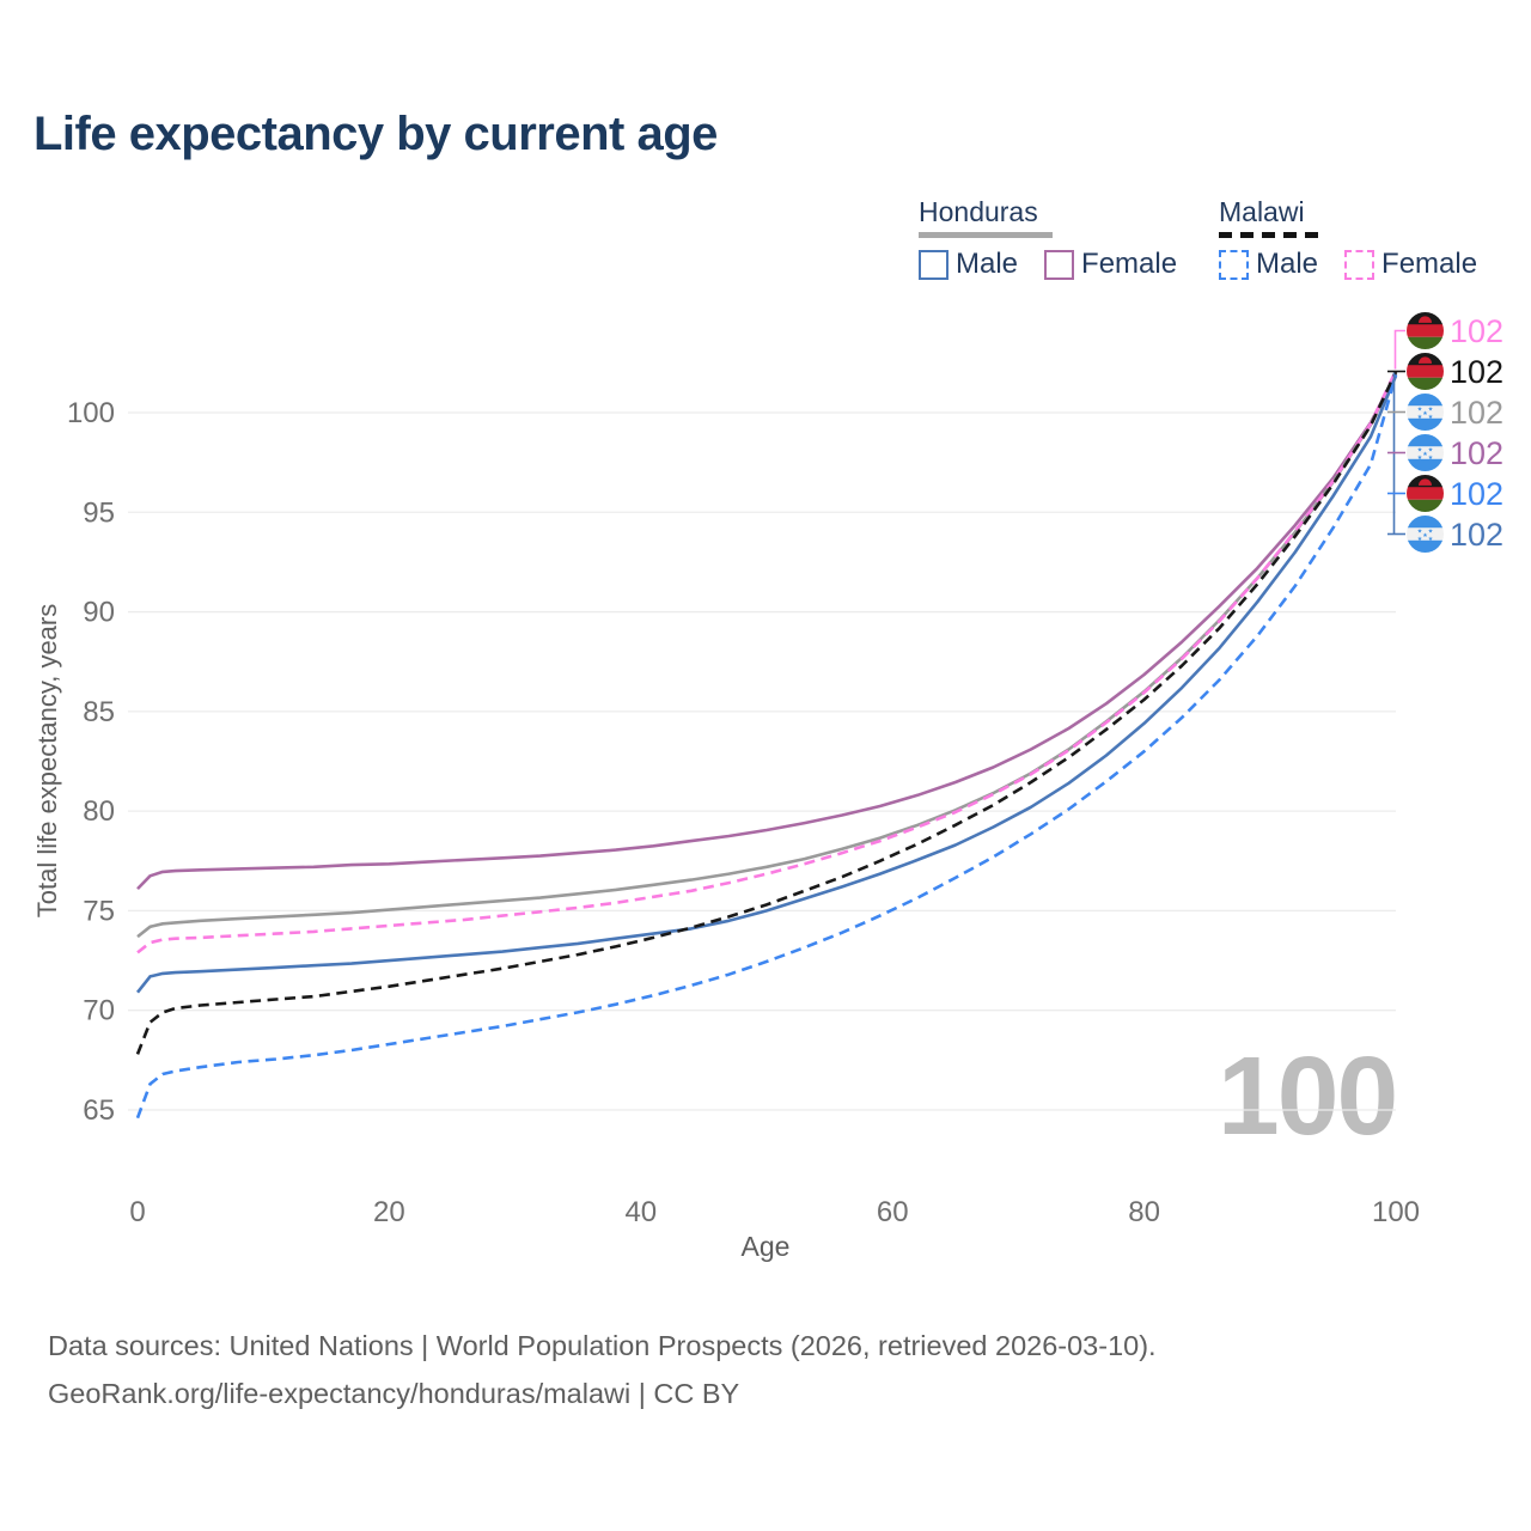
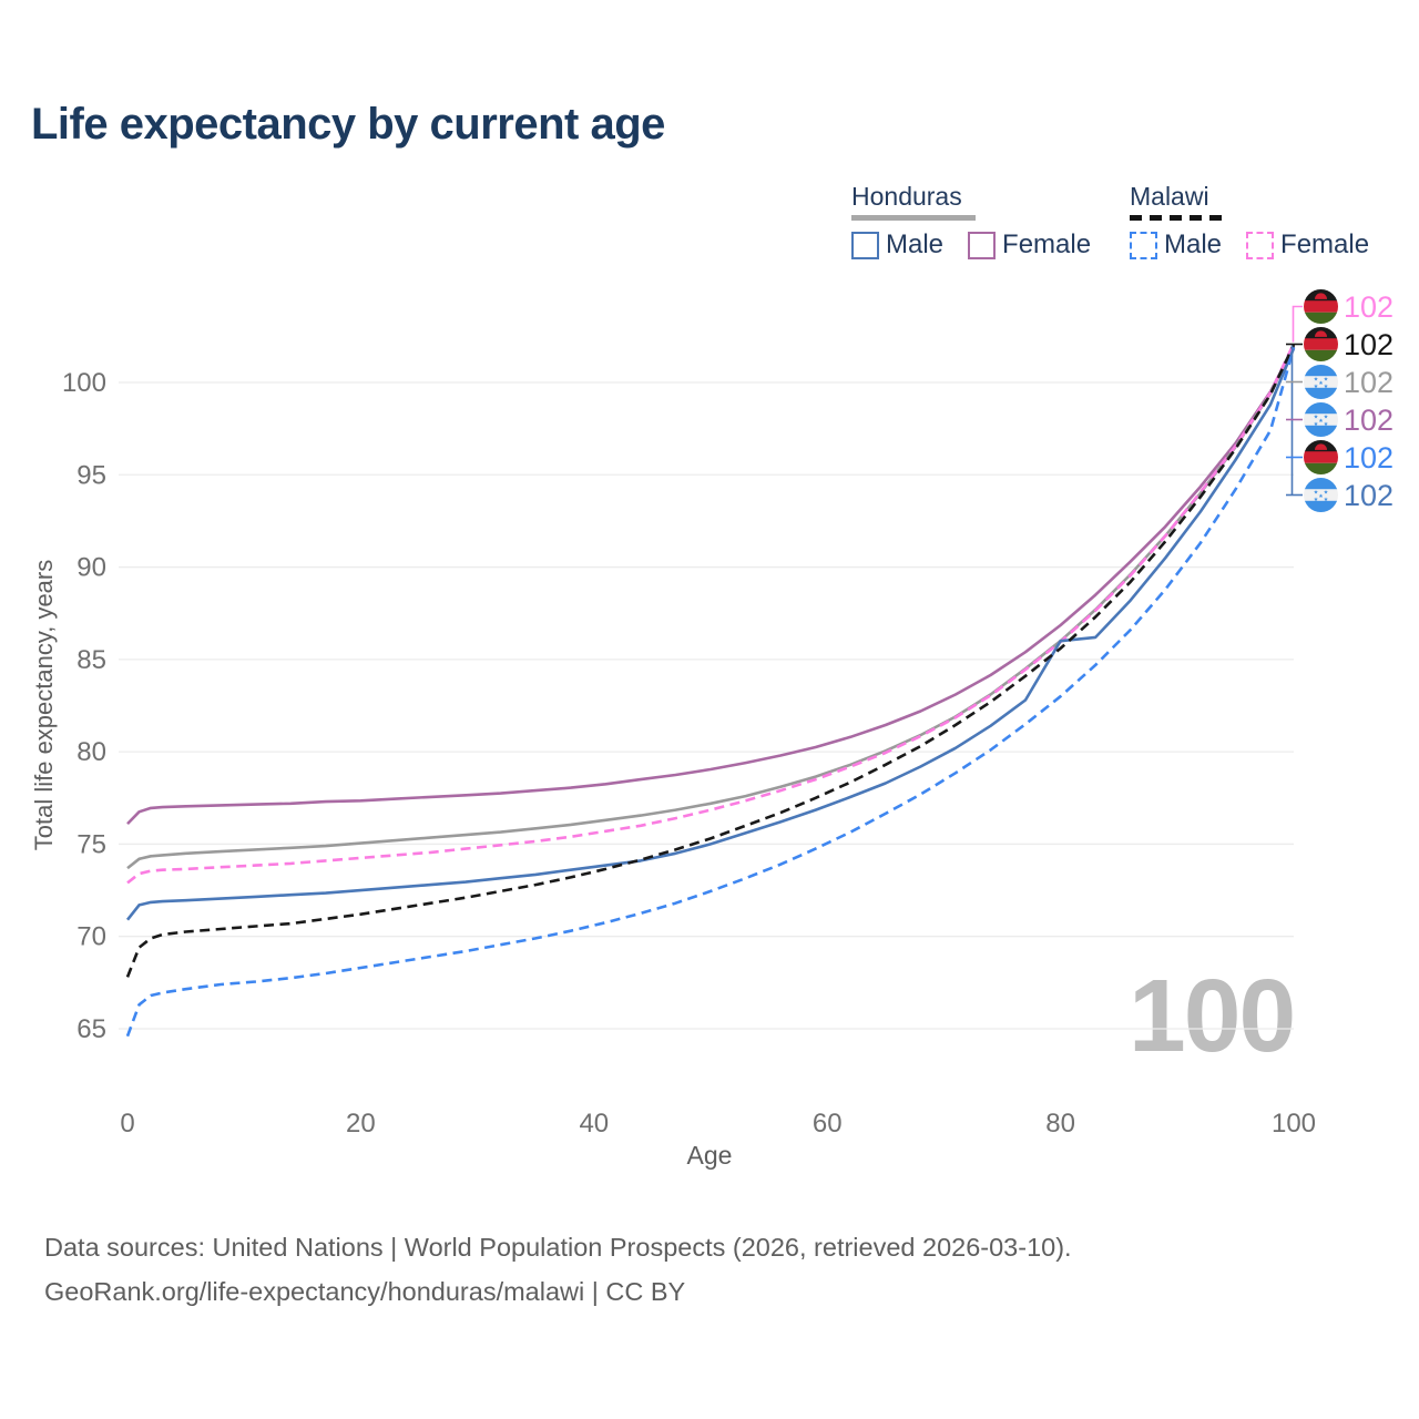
Honduras Male/80: 84.4 -> 86.0
